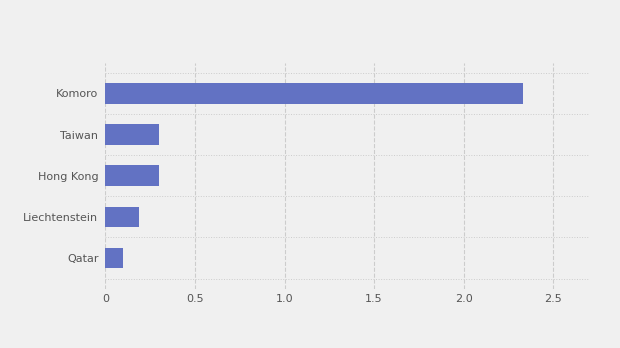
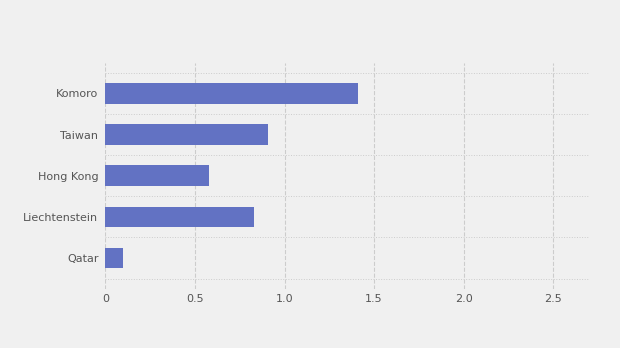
Komoro: 2.33 -> 1.41
Taiwan: 0.30 -> 0.91
Hong Kong: 0.30 -> 0.58
Liechtenstein: 0.19 -> 0.83
